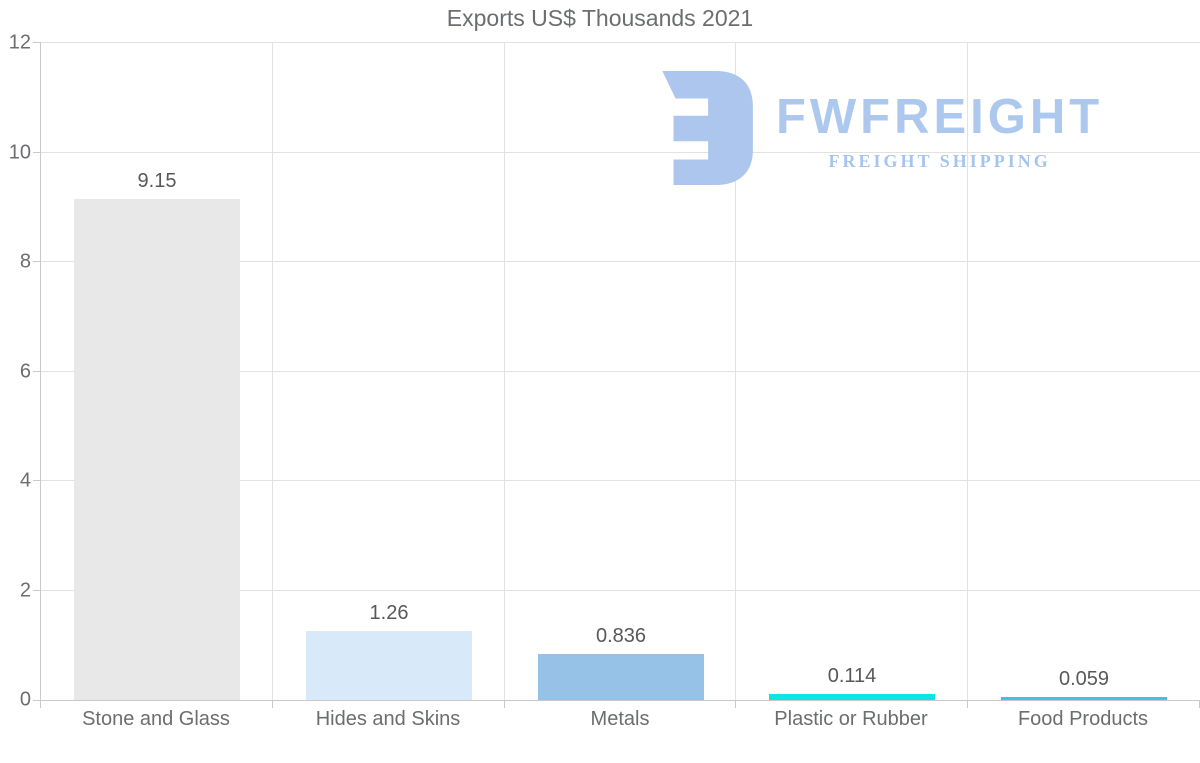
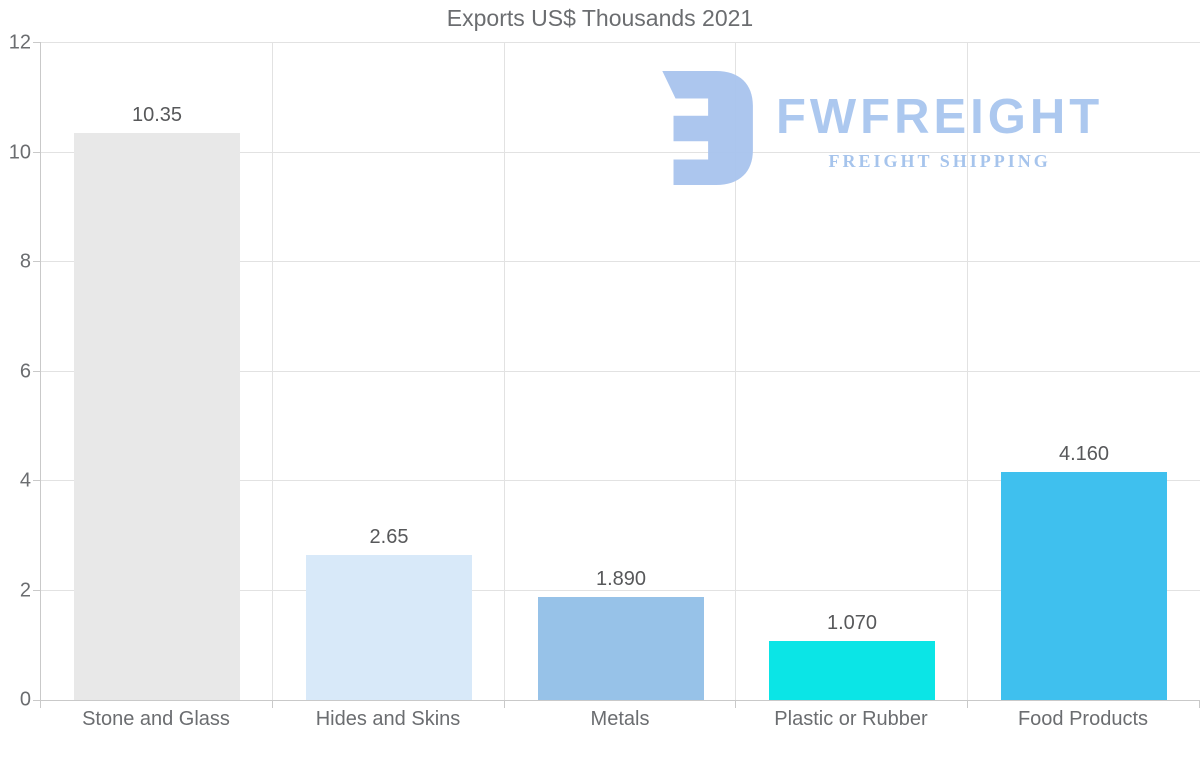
Stone and Glass: 9.15 -> 10.35
Hides and Skins: 1.26 -> 2.65
Metals: 0.836 -> 1.890
Plastic or Rubber: 0.114 -> 1.070
Food Products: 0.059 -> 4.160
